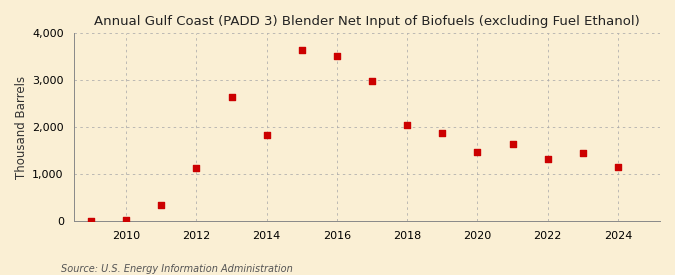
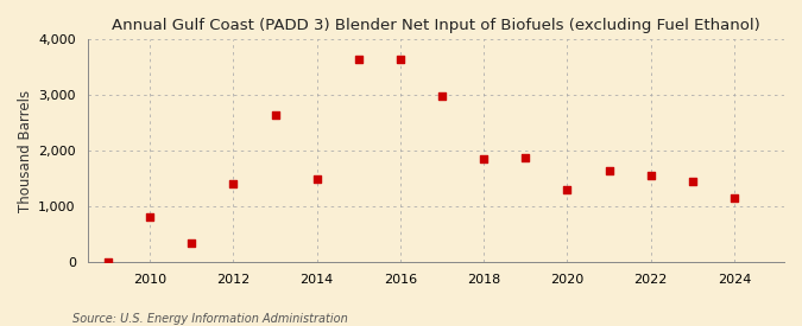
2010: 30 -> 800
2012: 1,120 -> 1,400
2014: 1,830 -> 1,500
2016: 3,520 -> 3,650
2018: 2,040 -> 1,850
2020: 1,480 -> 1,300
2022: 1,320 -> 1,550
